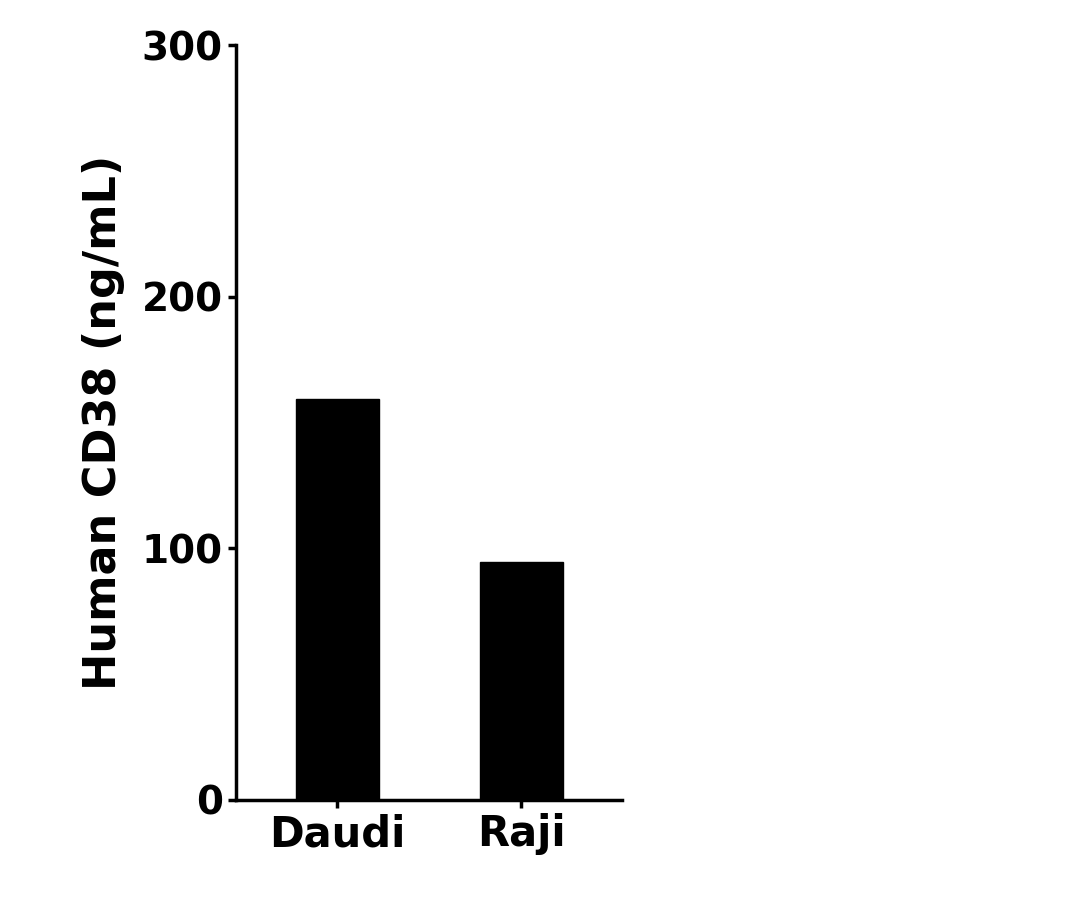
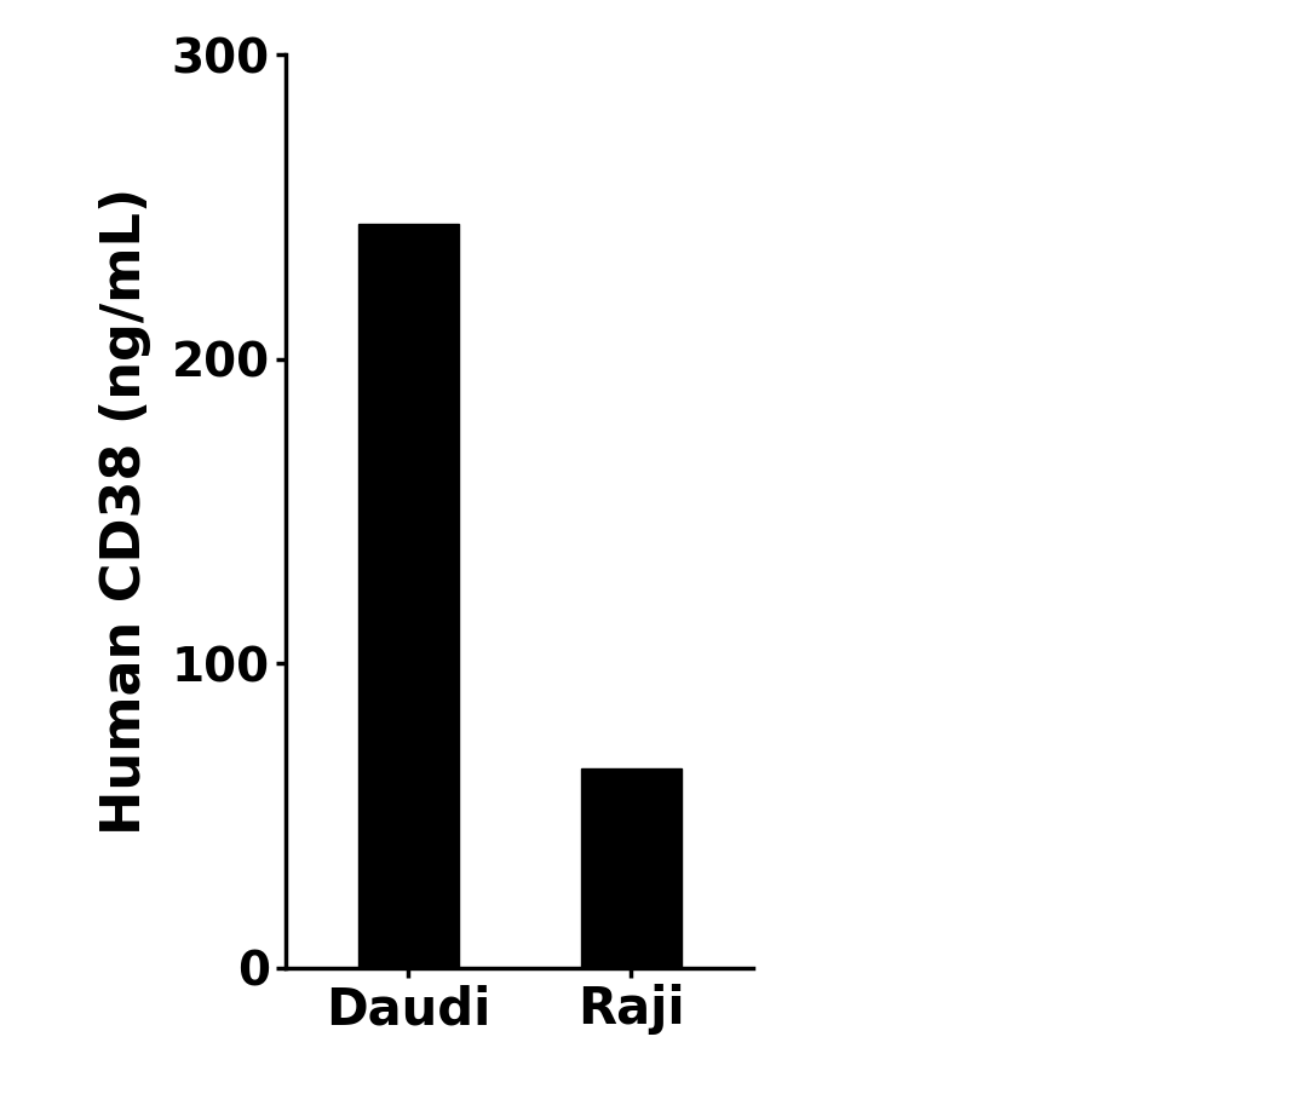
Daudi: 159.5 -> 244.5
Raji: 94.5 -> 65.6
